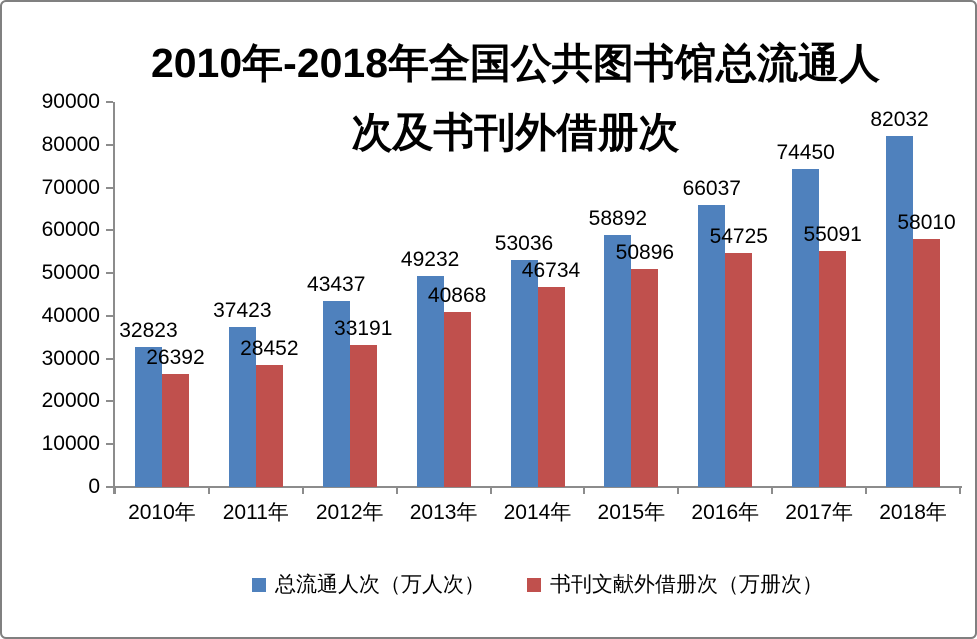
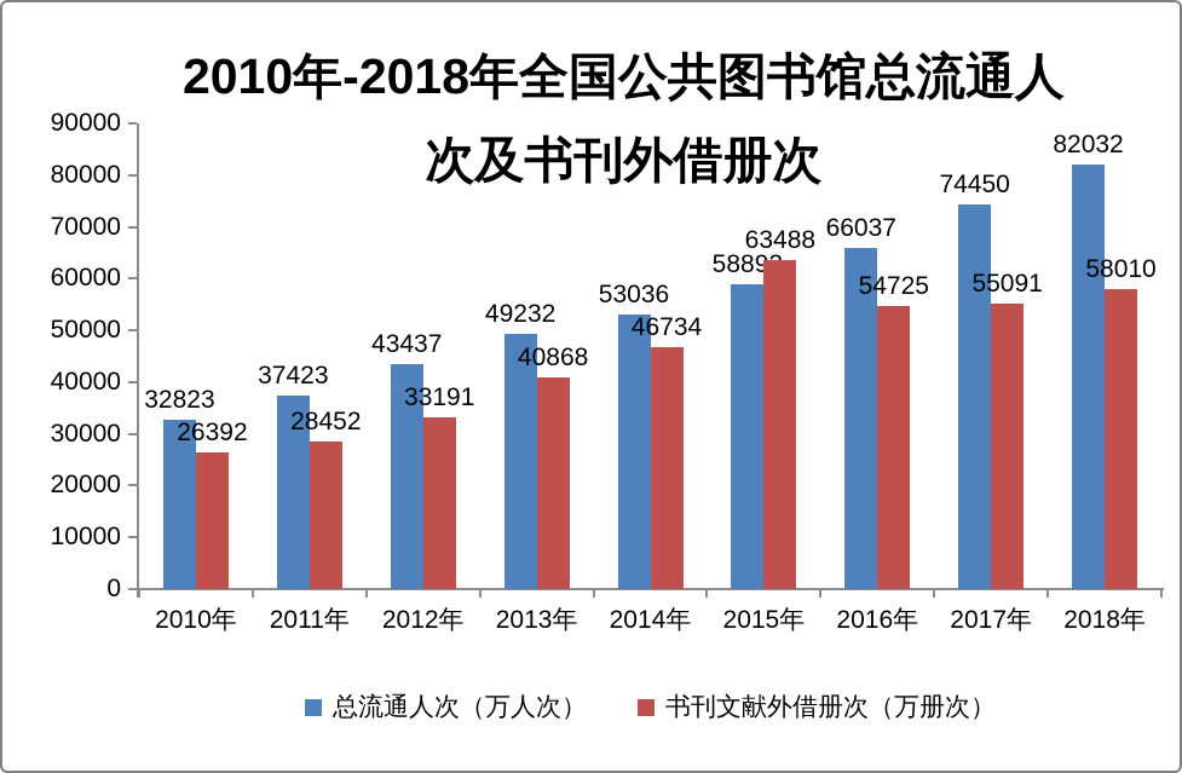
书刊文献外借册次（万册次）/2015年: 50896 -> 63488
